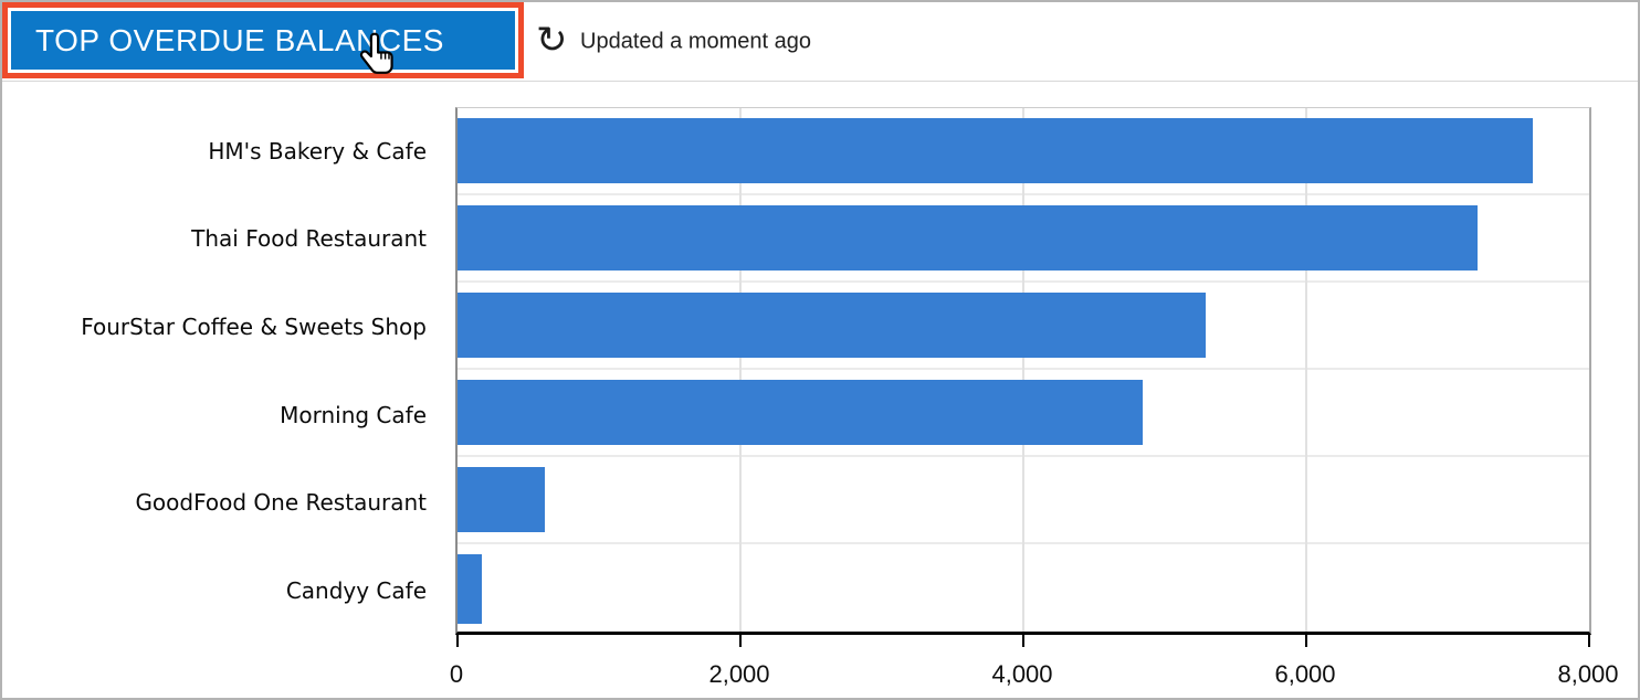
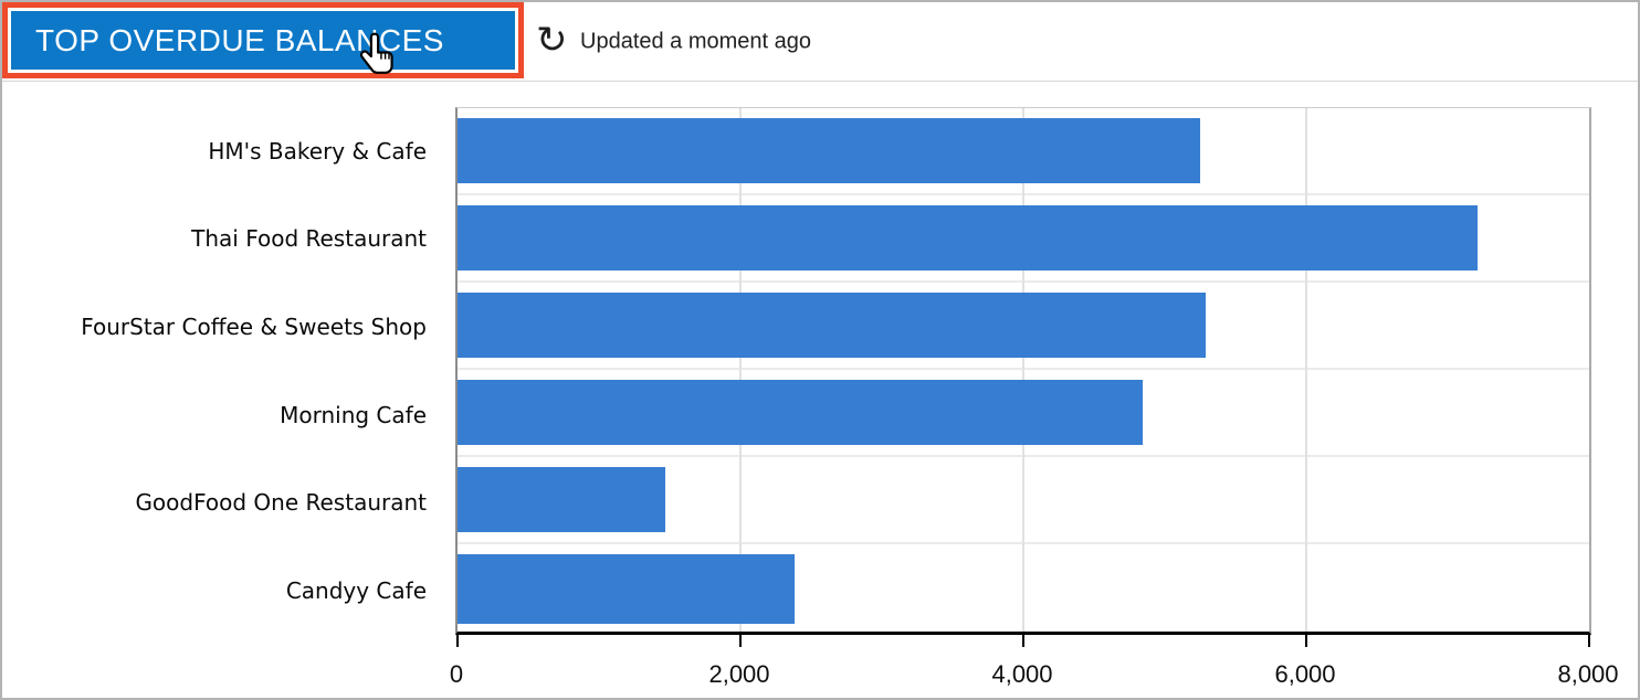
HM's Bakery & Cafe: 7600 -> 5250
GoodFood One Restaurant: 620 -> 1470
Candyy Cafe: 170 -> 2380
